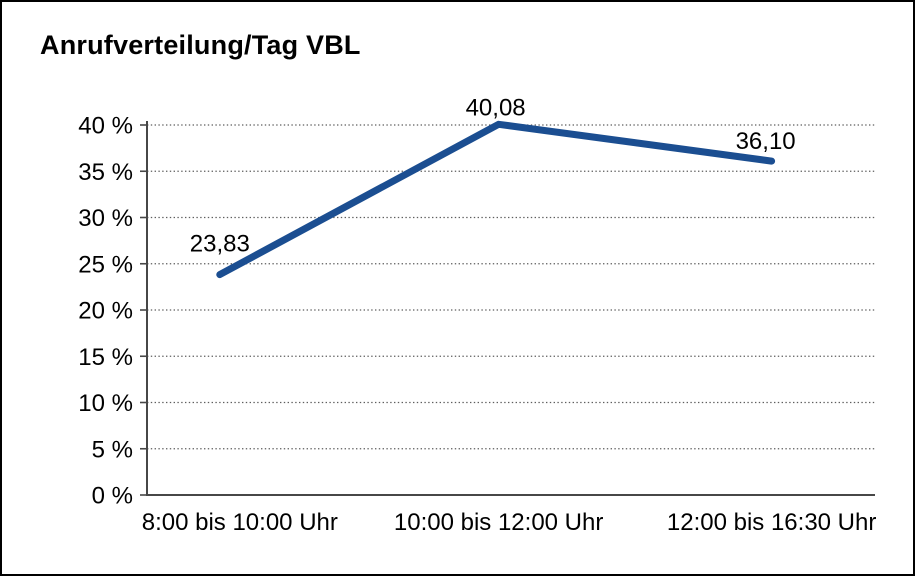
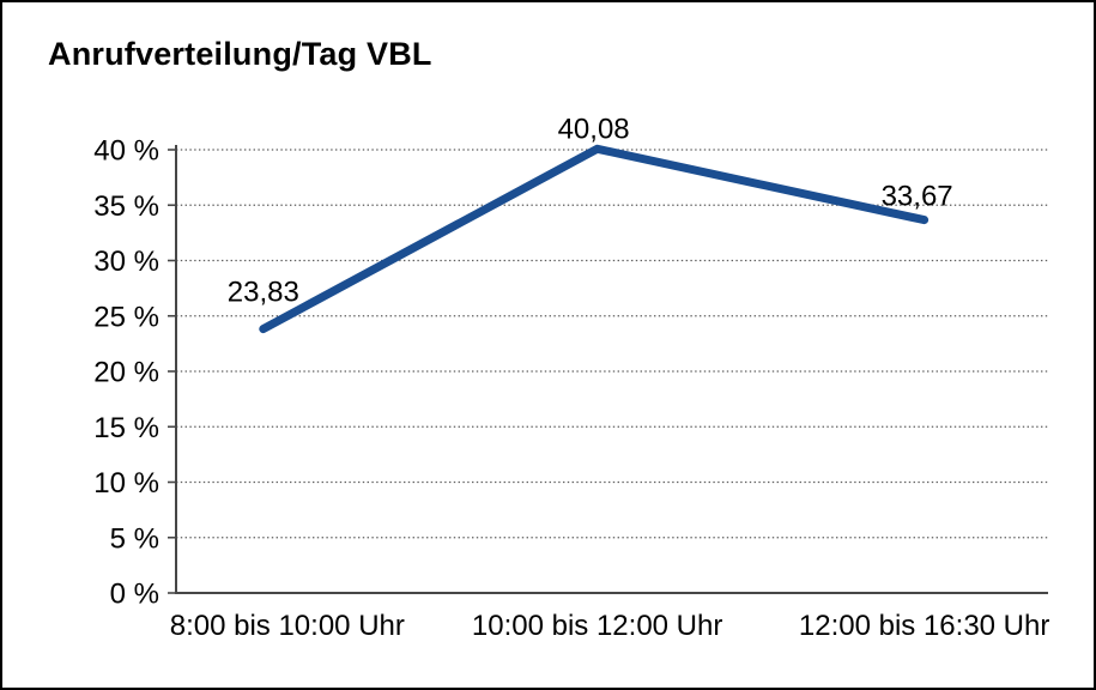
12:00 bis 16:30 Uhr: 36,10 -> 33,67
